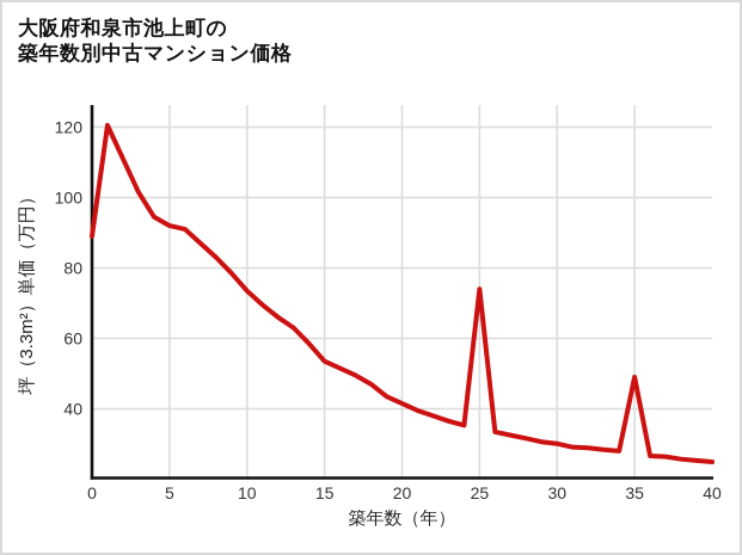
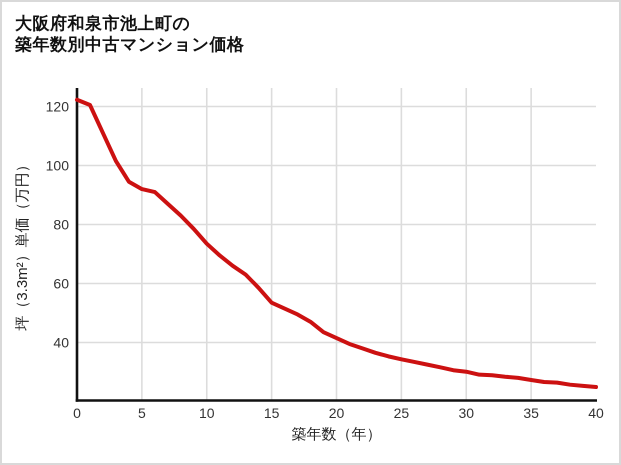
0: 89 -> 122
25: 74 -> 34
35: 49 -> 27
